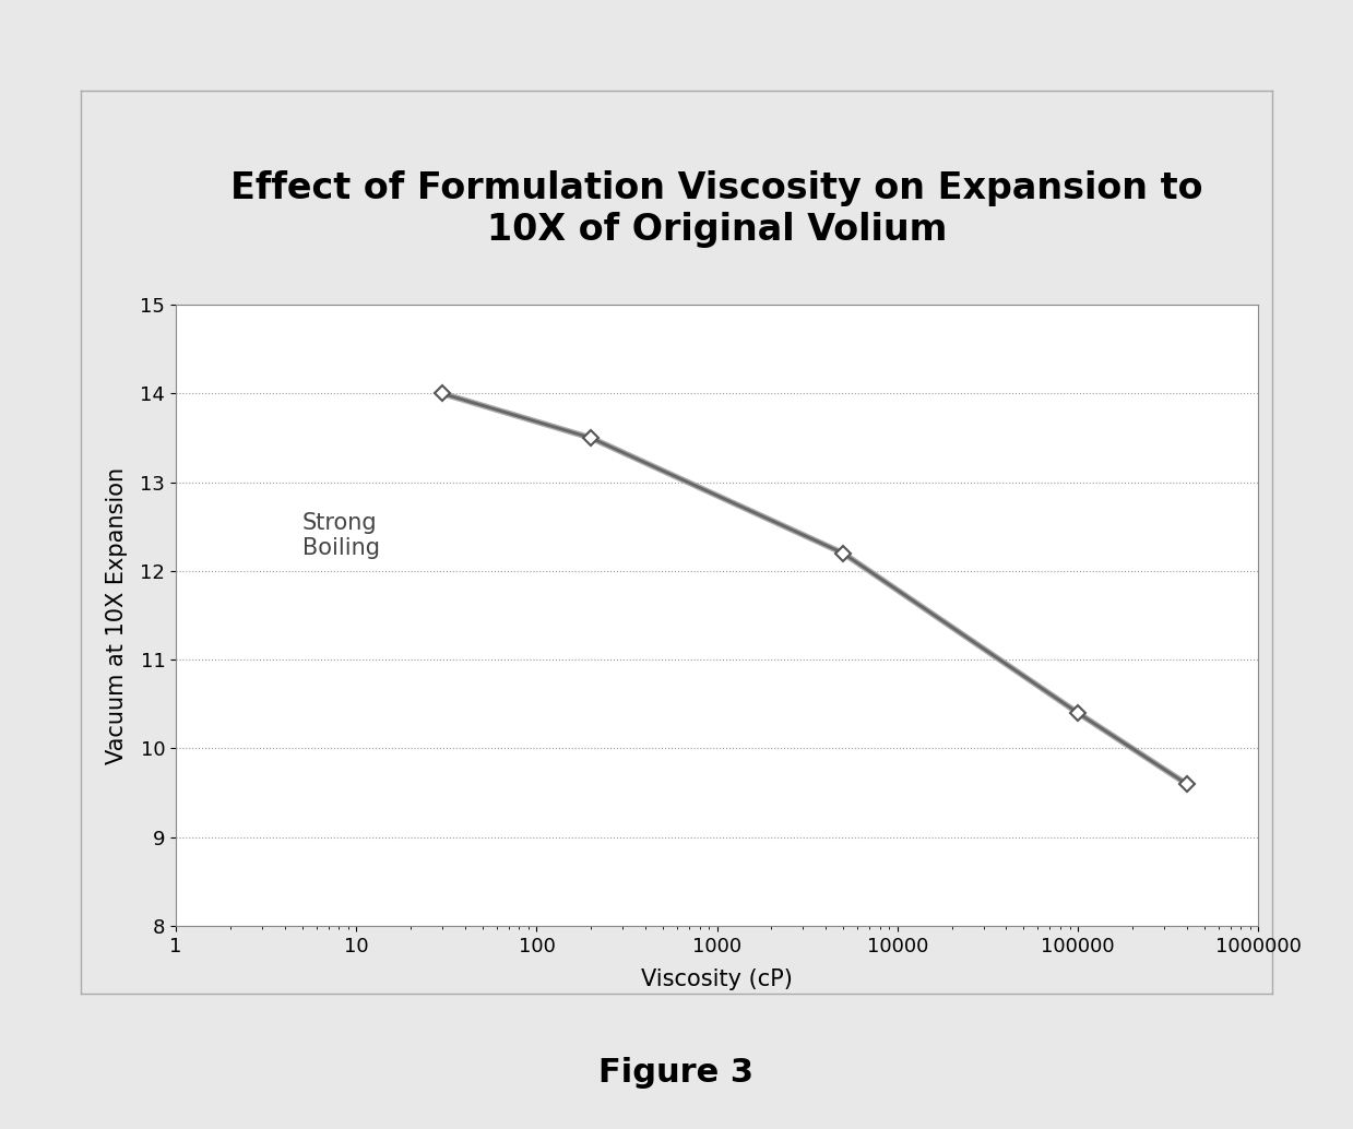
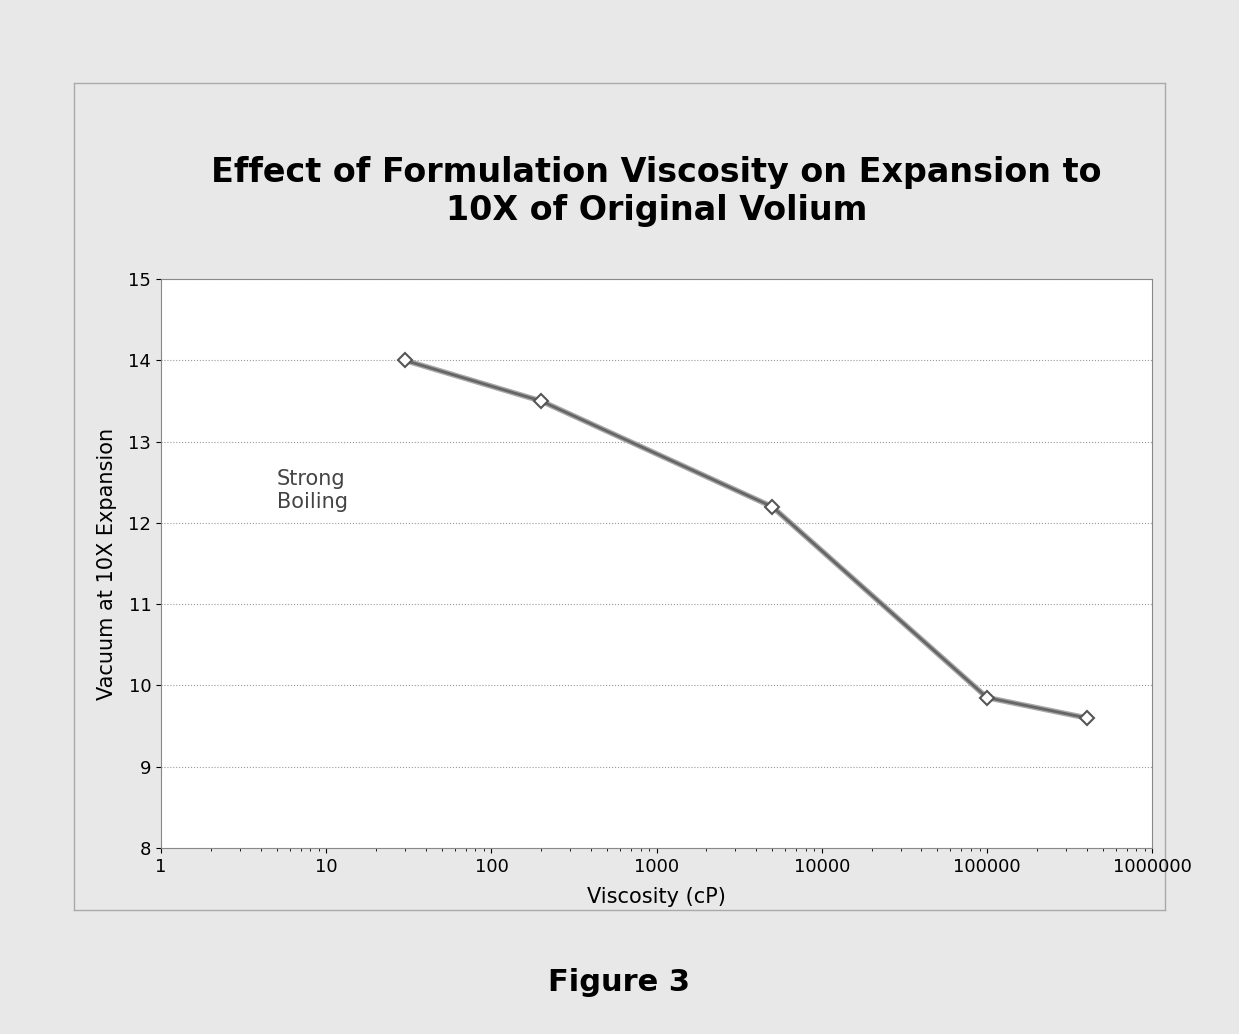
100000: 10.40 -> 9.85
